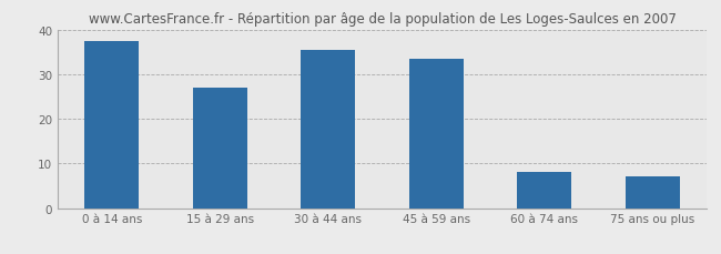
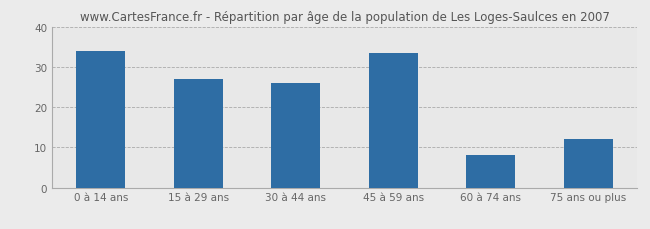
0 à 14 ans: 37.5 -> 34.0
30 à 44 ans: 35.5 -> 26.0
75 ans ou plus: 7.0 -> 12.0
